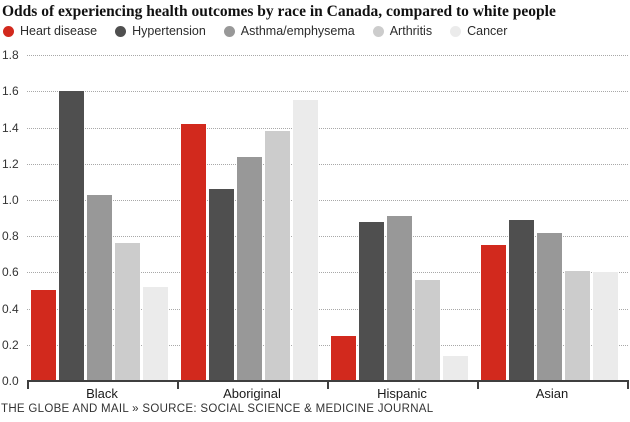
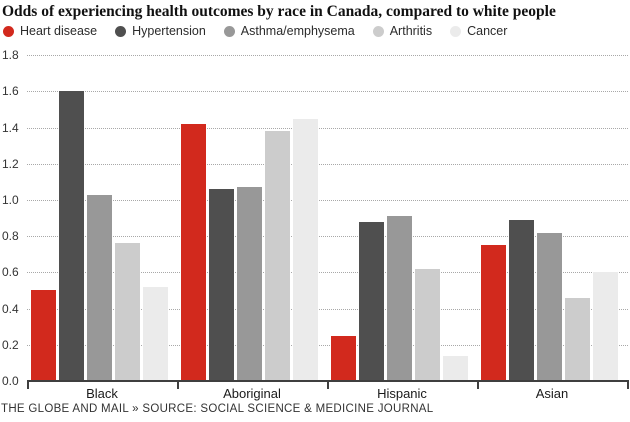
Asthma/emphysema/Aboriginal: 1.24 -> 1.07
Cancer/Aboriginal: 1.55 -> 1.45
Arthritis/Hispanic: 0.56 -> 0.62
Arthritis/Asian: 0.61 -> 0.46
